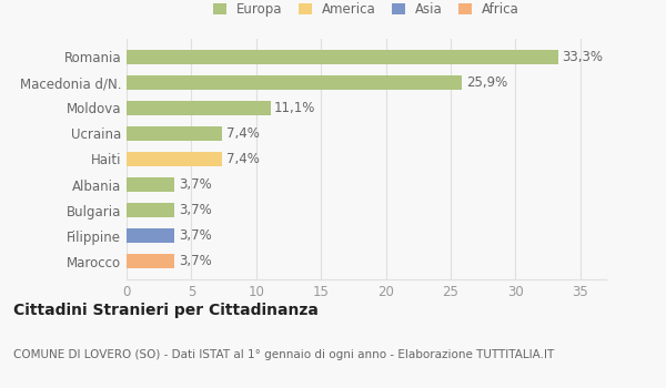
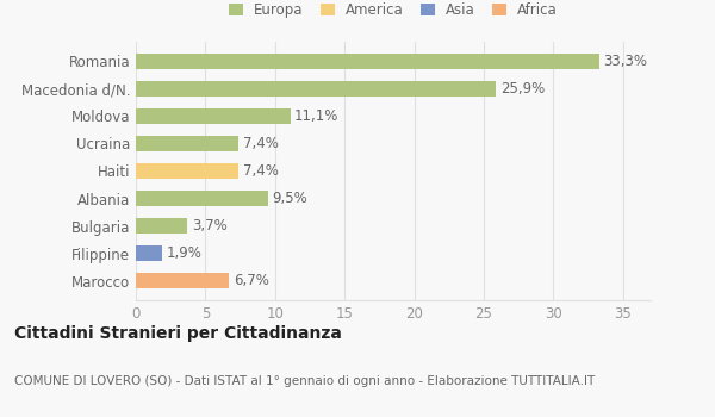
Albania: 3,7% -> 9,5%
Filippine: 3,7% -> 1,9%
Marocco: 3,7% -> 6,7%
